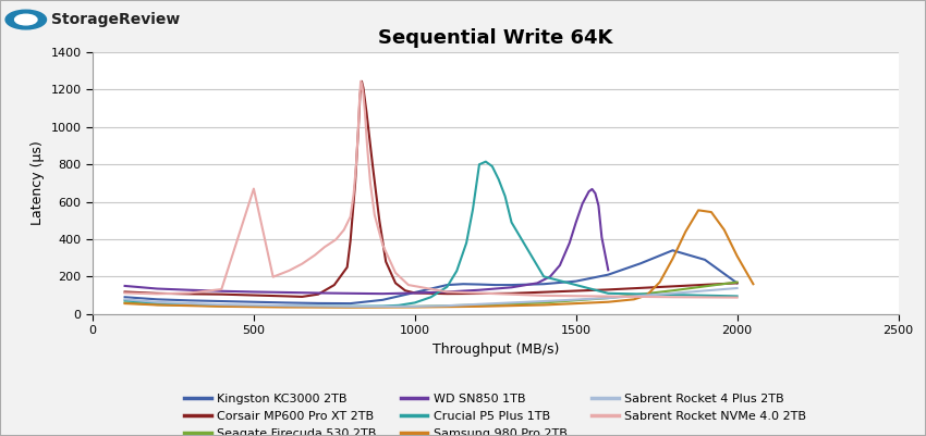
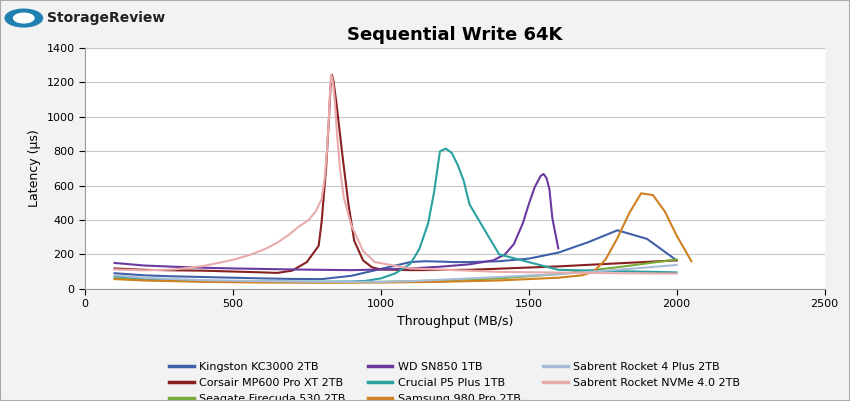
Sabrent Rocket NVMe 4.0 2TB/500: 670 -> 170
